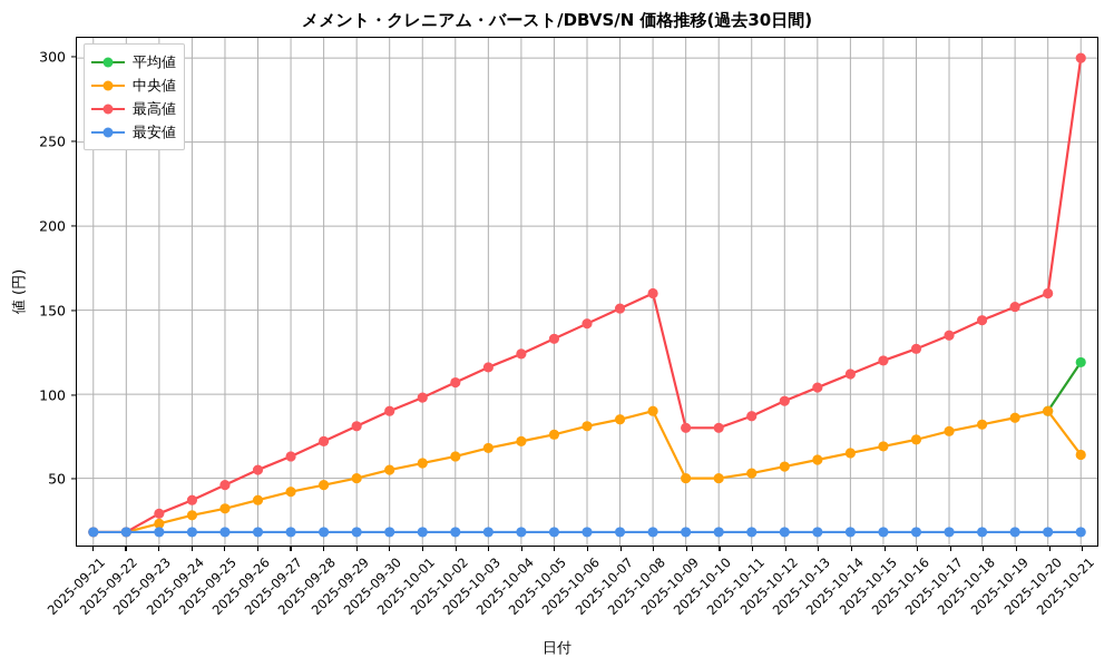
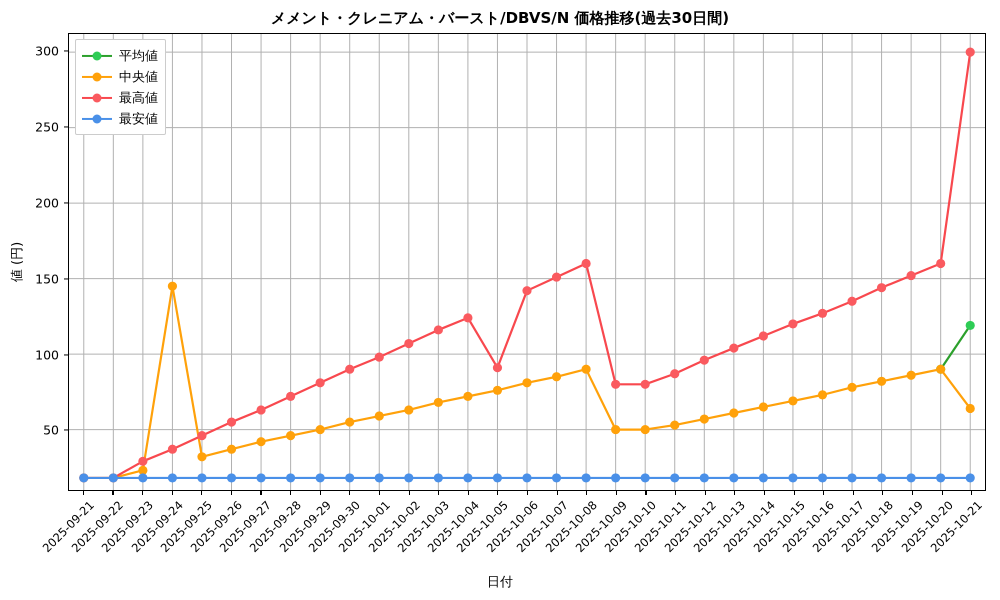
中央値/2025-09-24: 28 -> 145
最高値/2025-10-05: 133 -> 91
